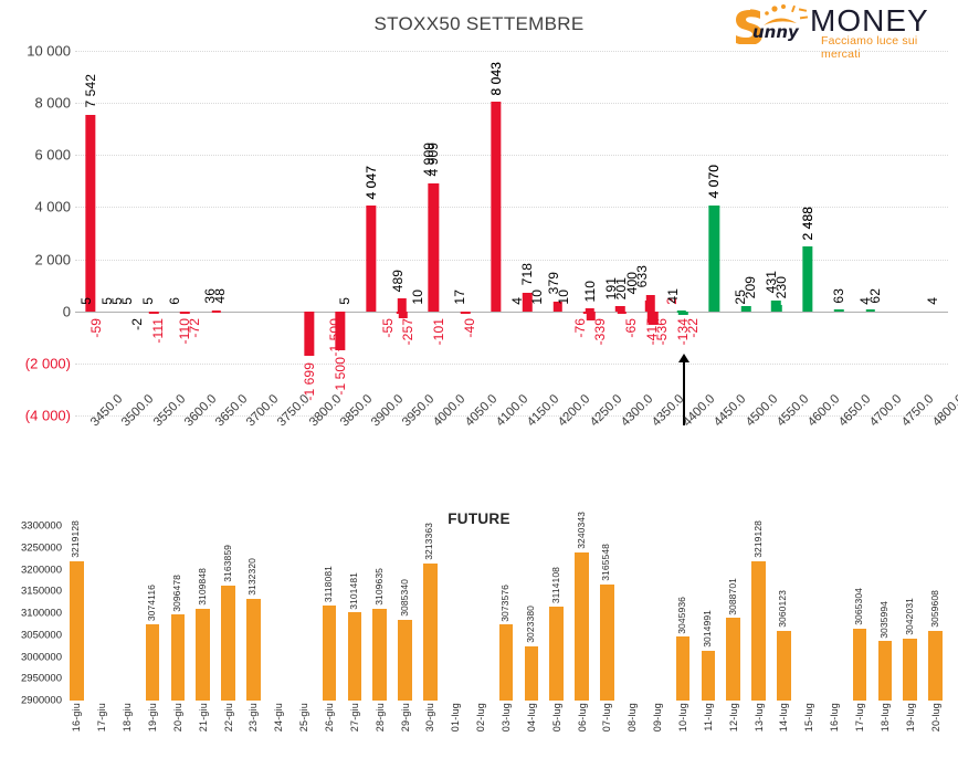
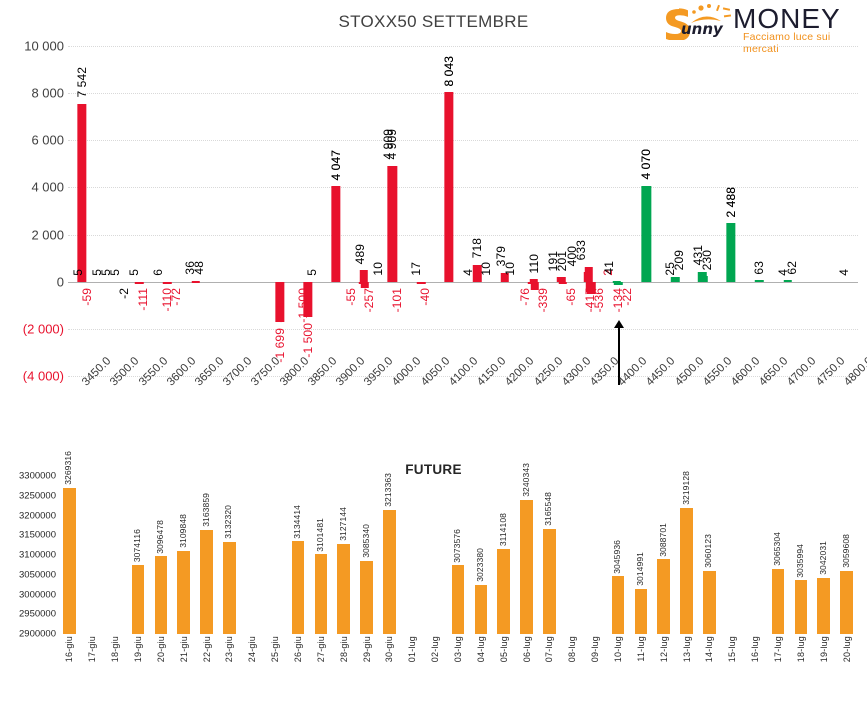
FUTURE/16-giu: 3219128 -> 3269316
FUTURE/26-giu: 3118081 -> 3134414
FUTURE/28-giu: 3109635 -> 3127144
